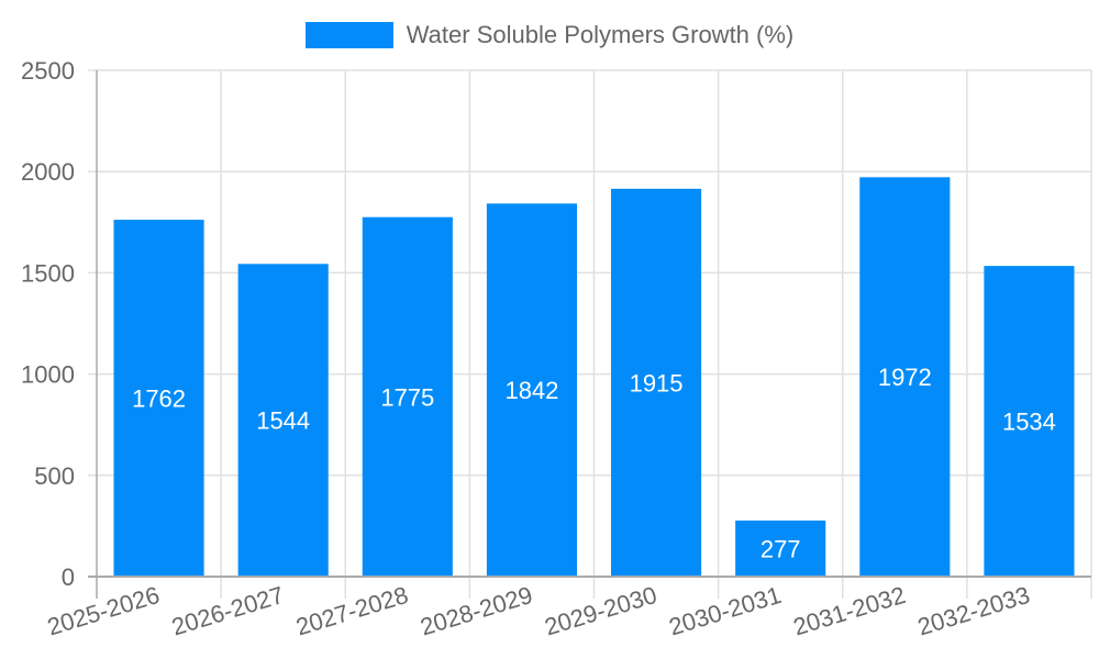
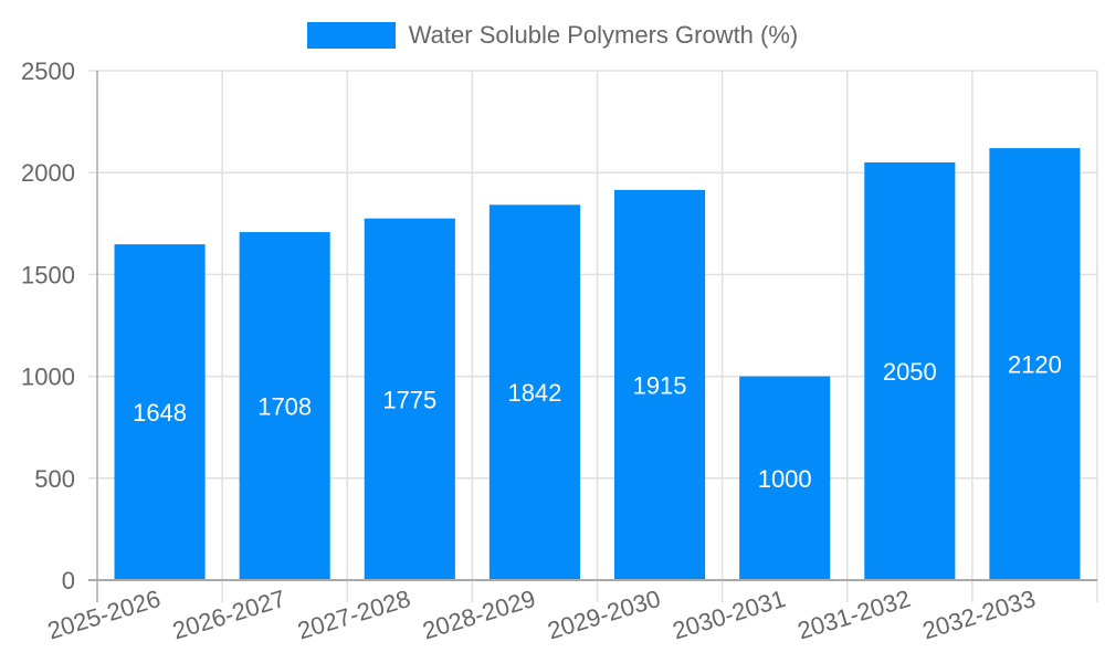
2025-2026: 1762 -> 1648
2026-2027: 1544 -> 1708
2030-2031: 277 -> 1000
2031-2032: 1972 -> 2050
2032-2033: 1534 -> 2120
